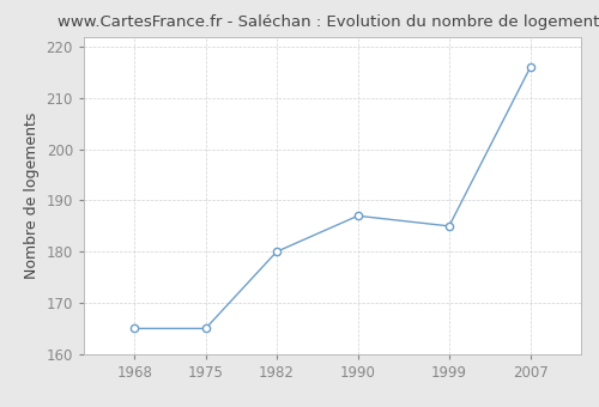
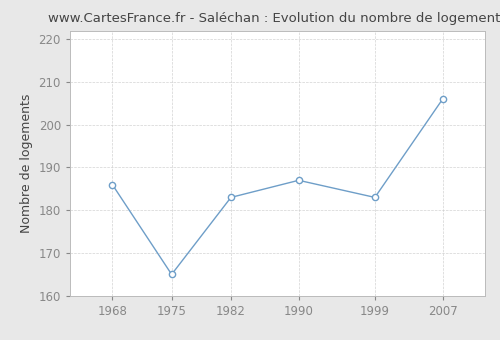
1968: 165 -> 186
1982: 180 -> 183
1999: 185 -> 183
2007: 216 -> 206
